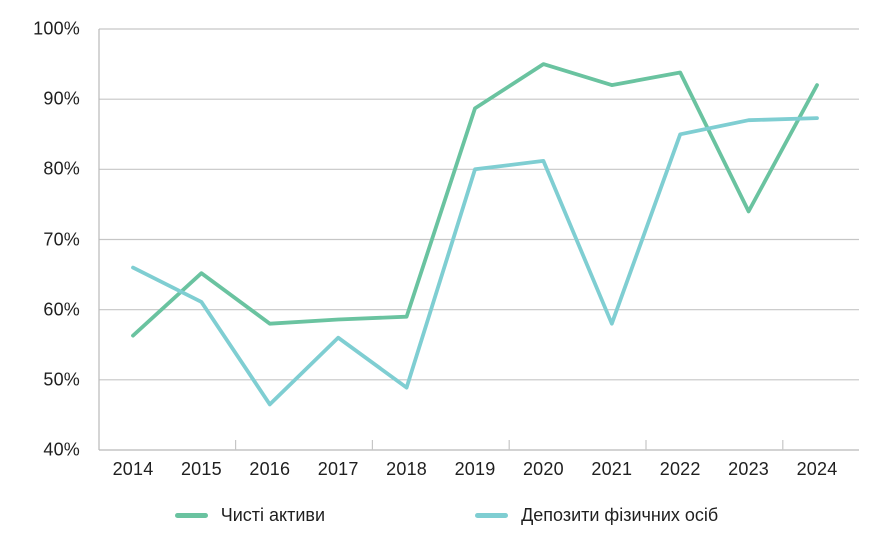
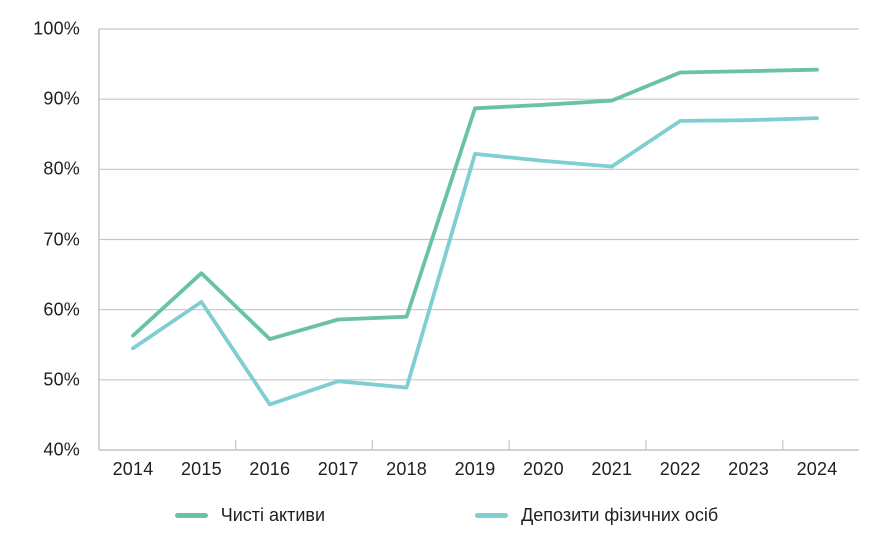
Депозити фізичних осіб/2014: 66% -> 54%
Чисті активи/2016: 58% -> 56%
Депозити фізичних осіб/2017: 56% -> 50%
Депозити фізичних осіб/2019: 80% -> 82%
Чисті активи/2020: 95% -> 89%
Чисті активи/2021: 92% -> 90%
Депозити фізичних осіб/2021: 58% -> 80%
Депозити фізичних осіб/2022: 85% -> 87%
Чисті активи/2023: 74% -> 94%
Чисті активи/2024: 92% -> 94%
